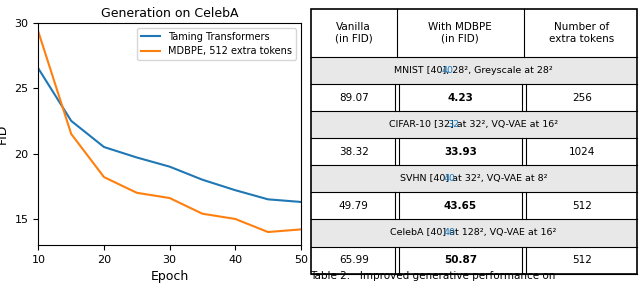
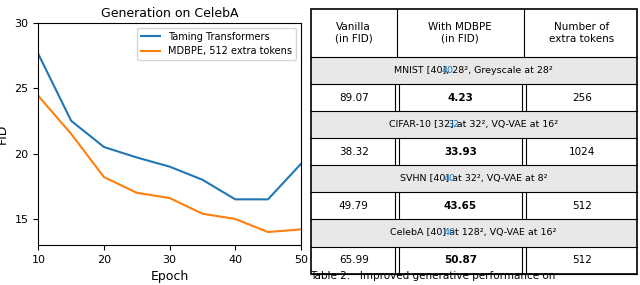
Taming Transformers/10: 26.5 -> 27.6
MDBPE, 512 extra tokens/10: 29.3 -> 24.4
Taming Transformers/40: 17.2 -> 16.5
Taming Transformers/50: 16.3 -> 19.2
